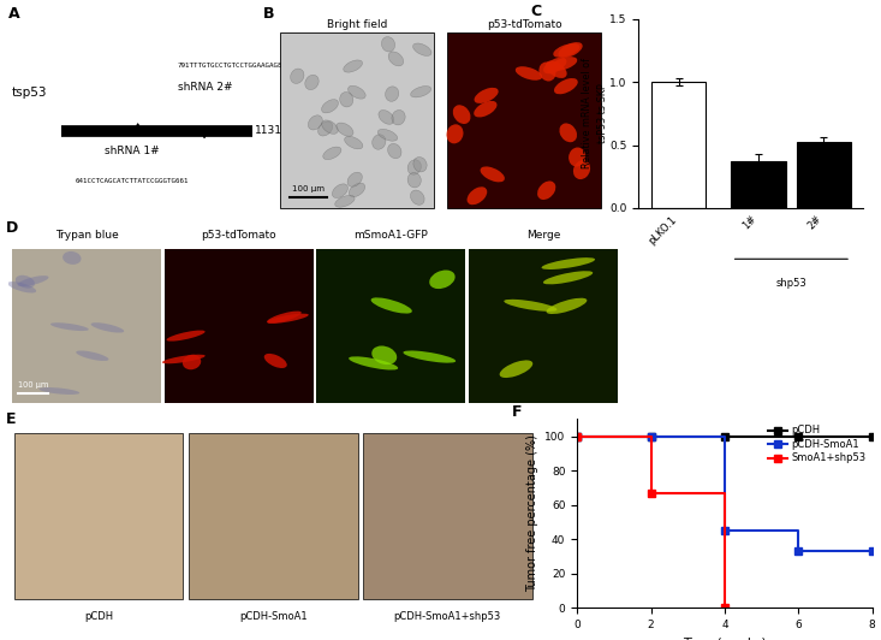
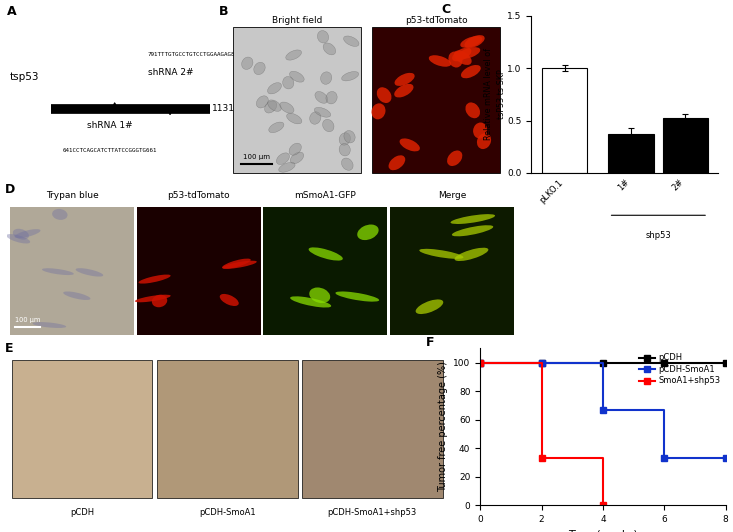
SmoA1+shp53/2: 67 -> 33
pCDH-SmoA1/4: 45 -> 67
